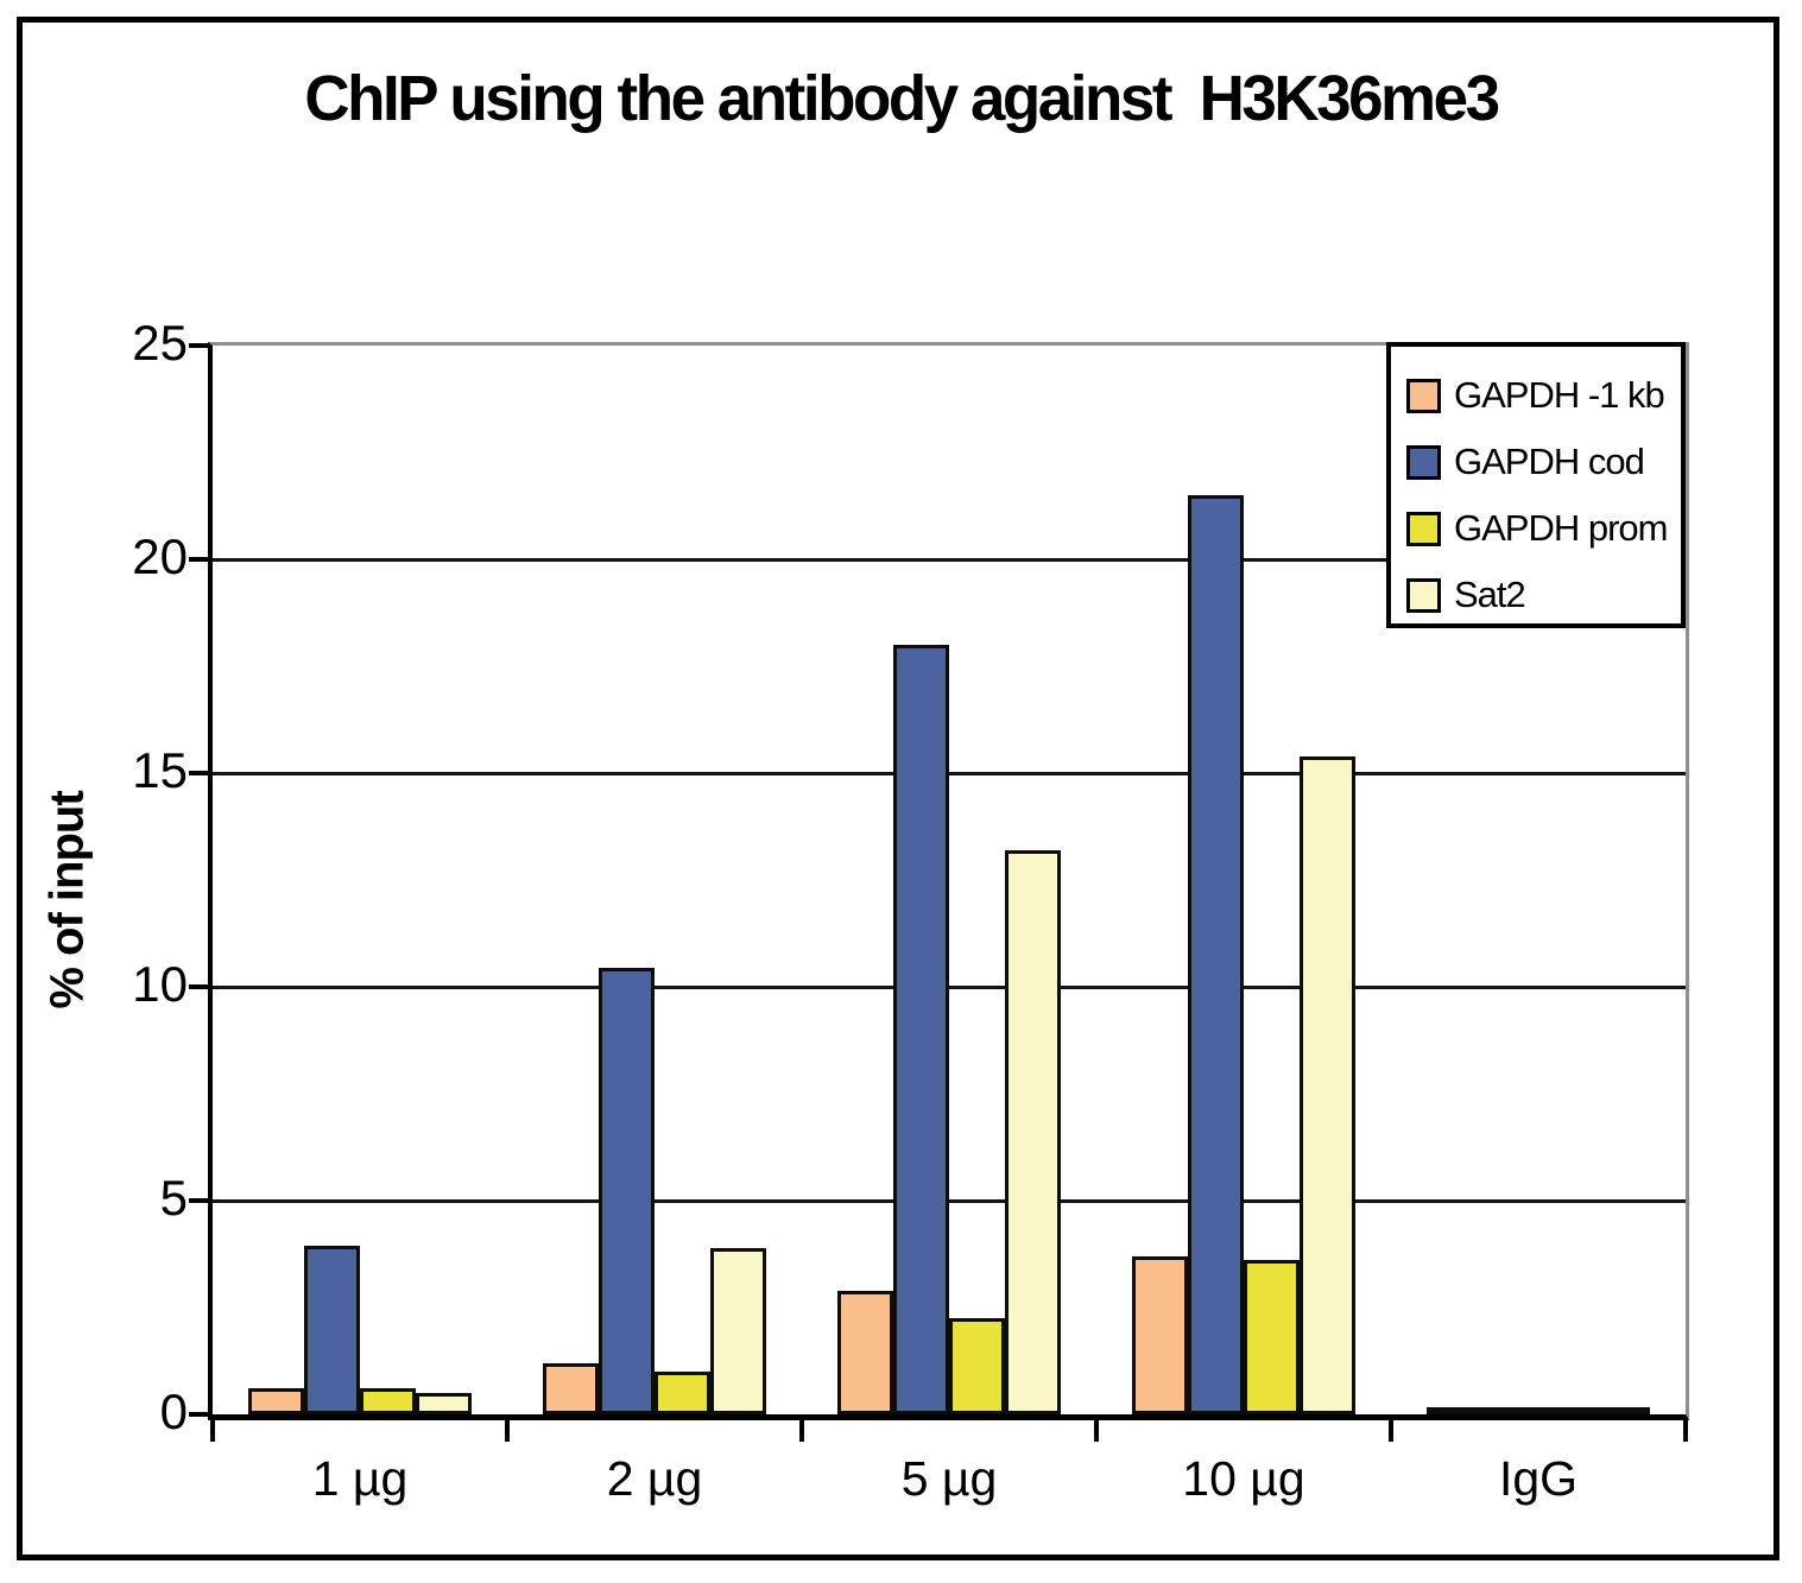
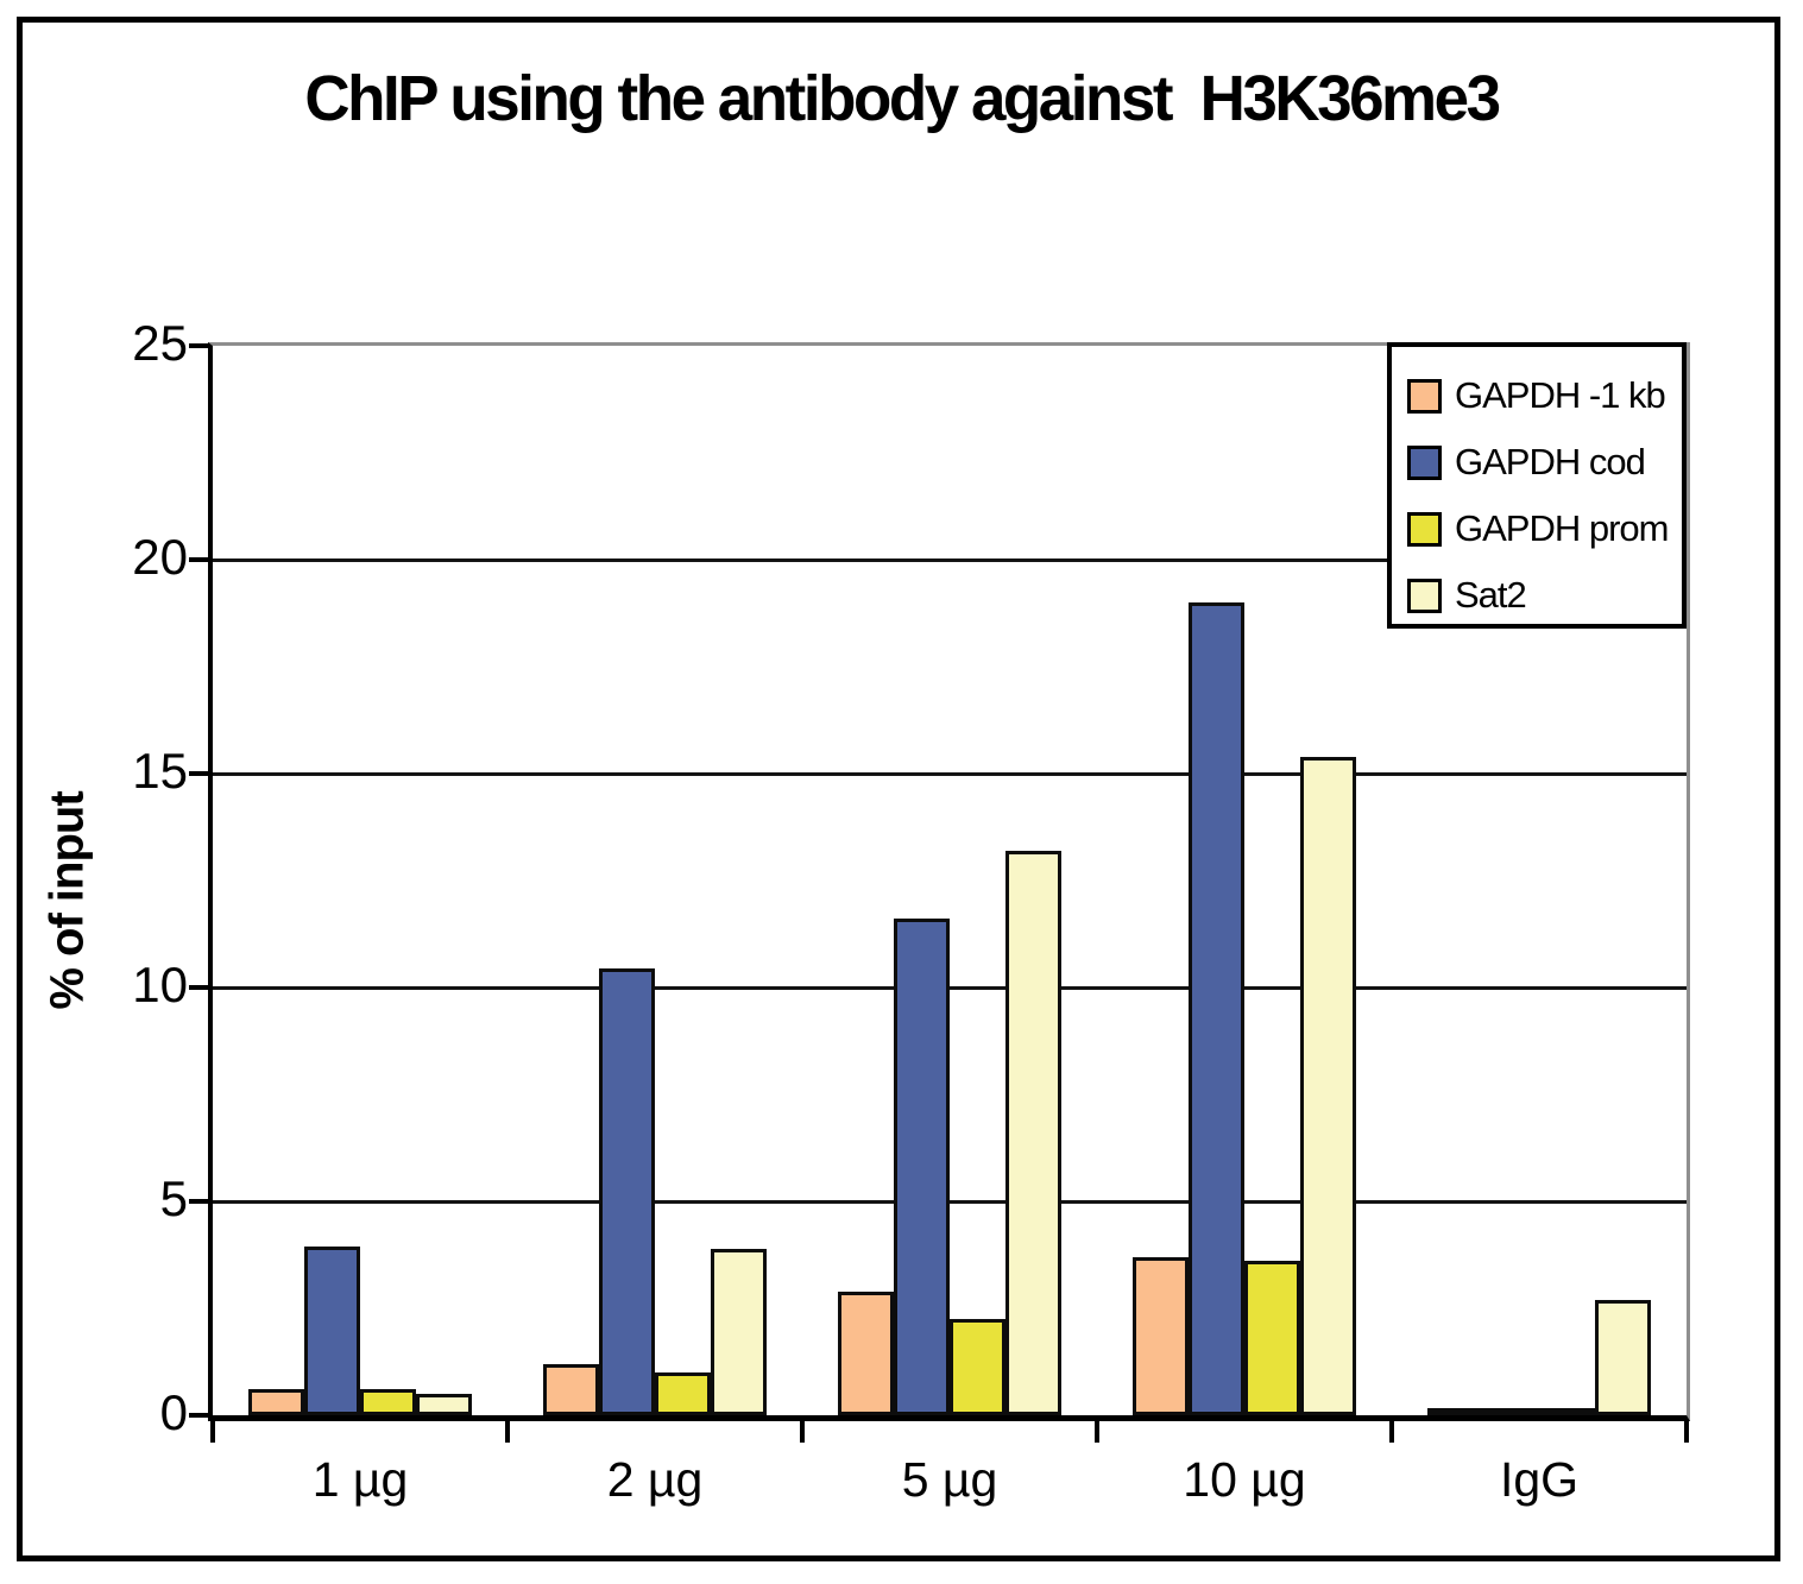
GAPDH cod/5 µg: 18.0 -> 11.6
GAPDH cod/10 µg: 21.5 -> 19.0
Sat2/IgG: 0.1 -> 2.7
